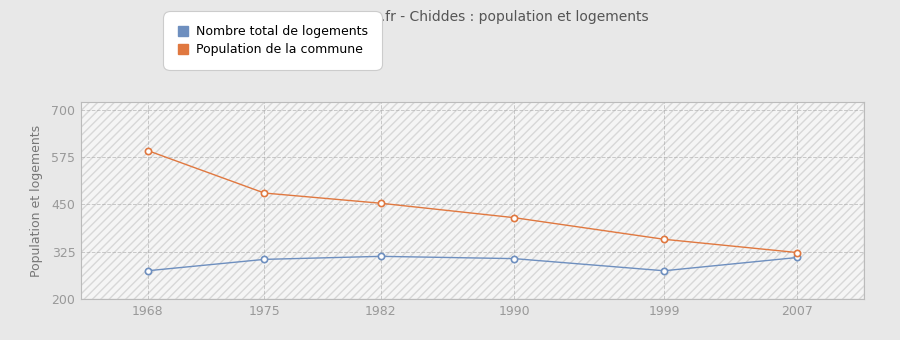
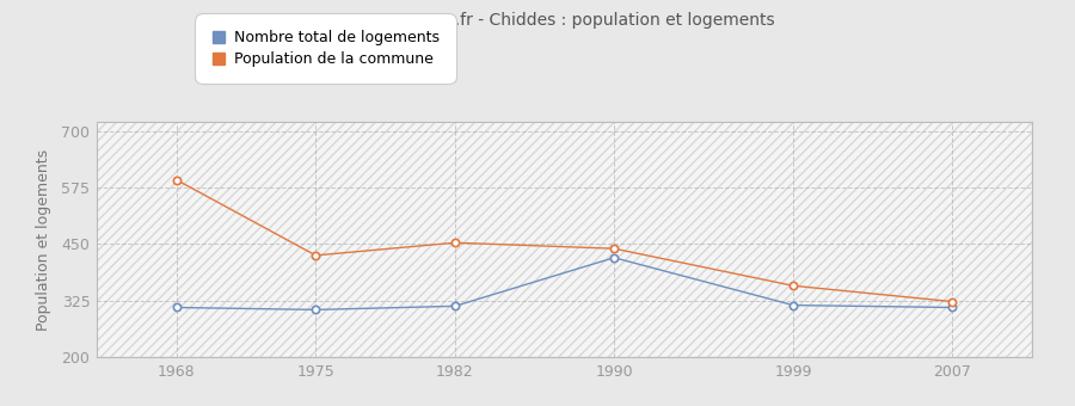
Nombre total de logements/1968: 275 -> 310
Population de la commune/1975: 480 -> 425
Nombre total de logements/1990: 307 -> 420
Population de la commune/1990: 415 -> 440
Nombre total de logements/1999: 275 -> 315
